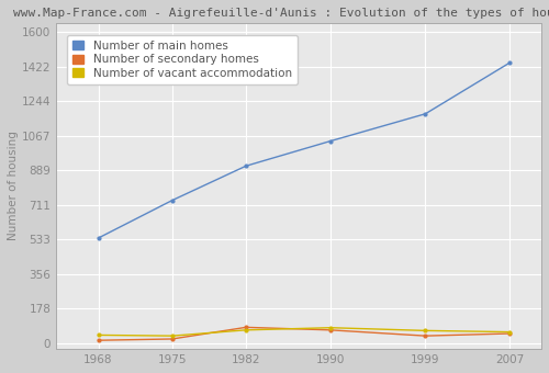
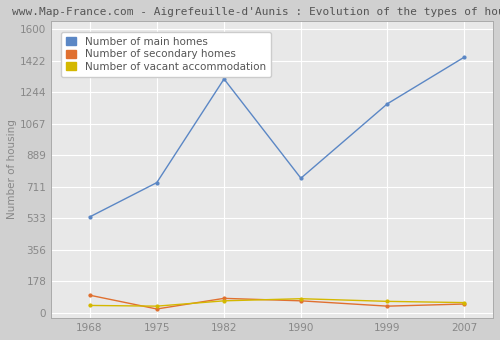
Number of secondary homes/1968: 20 -> 100
Number of main homes/1982: 910 -> 1320
Number of main homes/1990: 1040 -> 760
